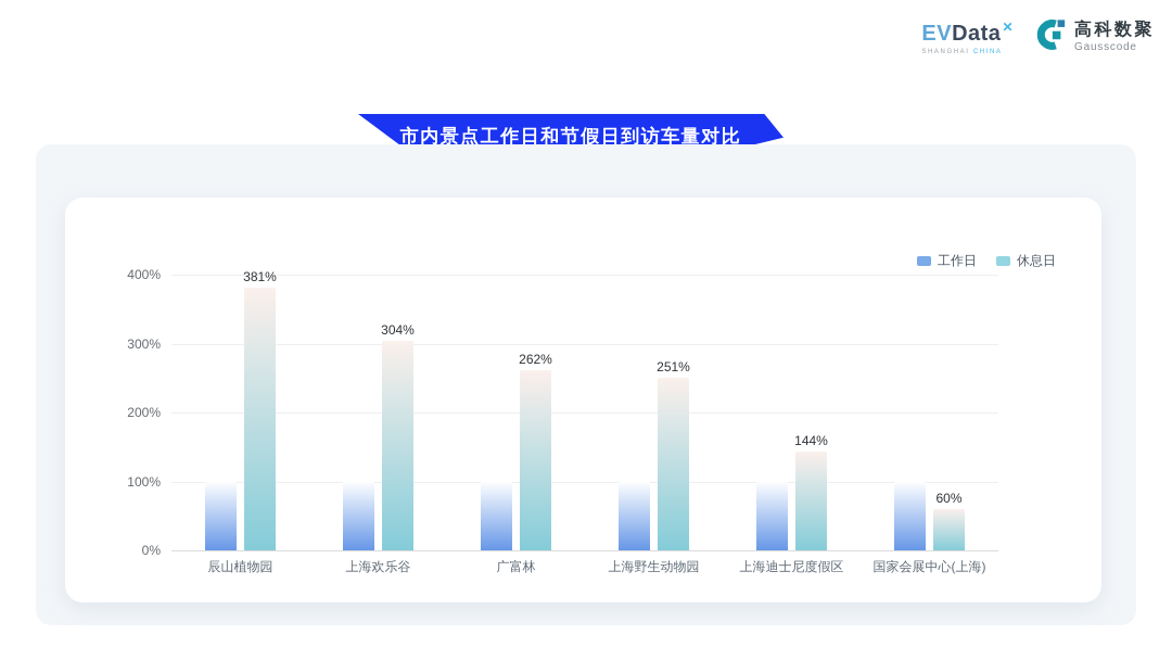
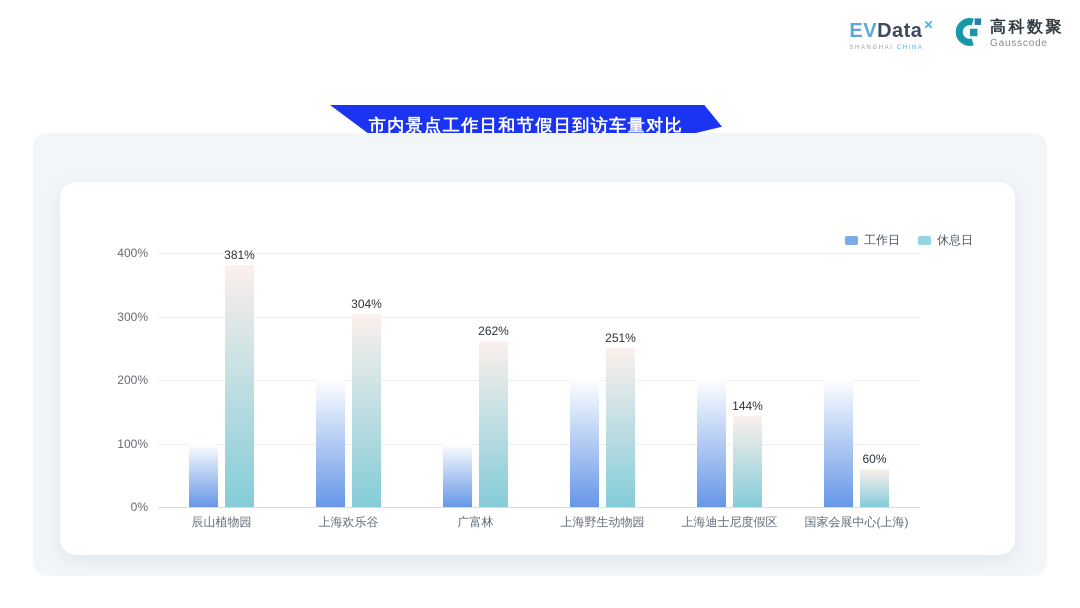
工作日/上海欢乐谷: 100% -> 200%
工作日/上海野生动物园: 100% -> 200%
工作日/上海迪士尼度假区: 100% -> 200%
工作日/国家会展中心(上海): 100% -> 200%
